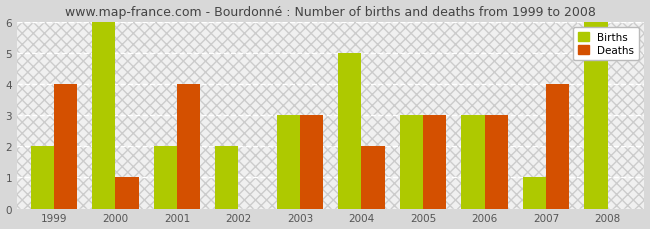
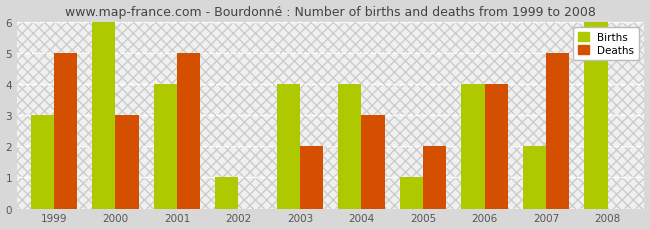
Births/1999: 2 -> 3
Deaths/1999: 4 -> 5
Deaths/2000: 1 -> 3
Births/2001: 2 -> 4
Deaths/2001: 4 -> 5
Births/2002: 2 -> 1
Births/2003: 3 -> 4
Deaths/2003: 3 -> 2
Births/2004: 5 -> 4
Deaths/2004: 2 -> 3
Births/2005: 3 -> 1
Deaths/2005: 3 -> 2
Births/2006: 3 -> 4
Deaths/2006: 3 -> 4
Births/2007: 1 -> 2
Deaths/2007: 4 -> 5
